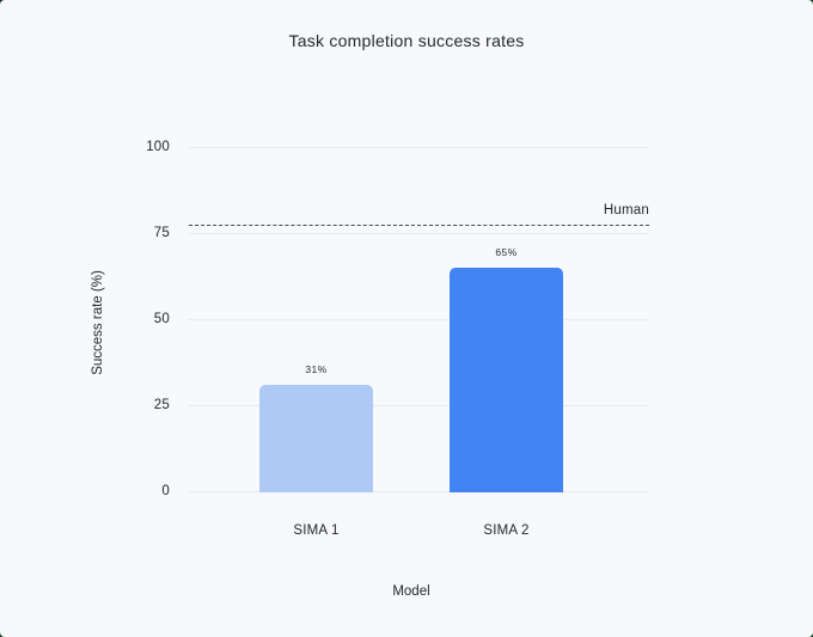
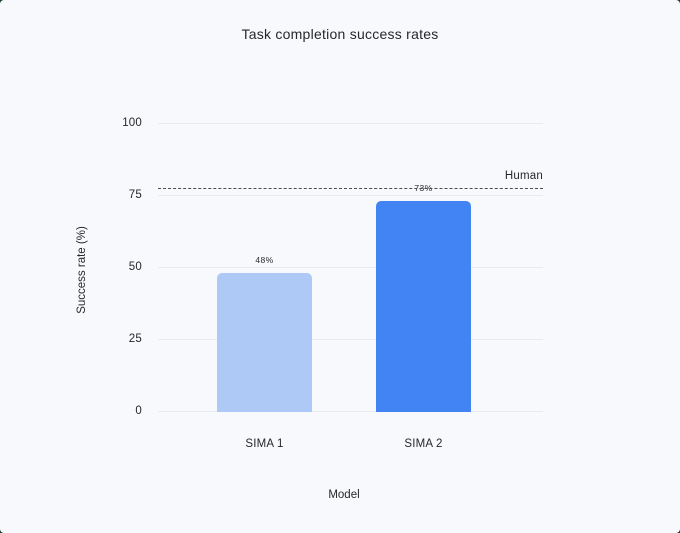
SIMA 1: 31% -> 48%
SIMA 2: 65% -> 73%
